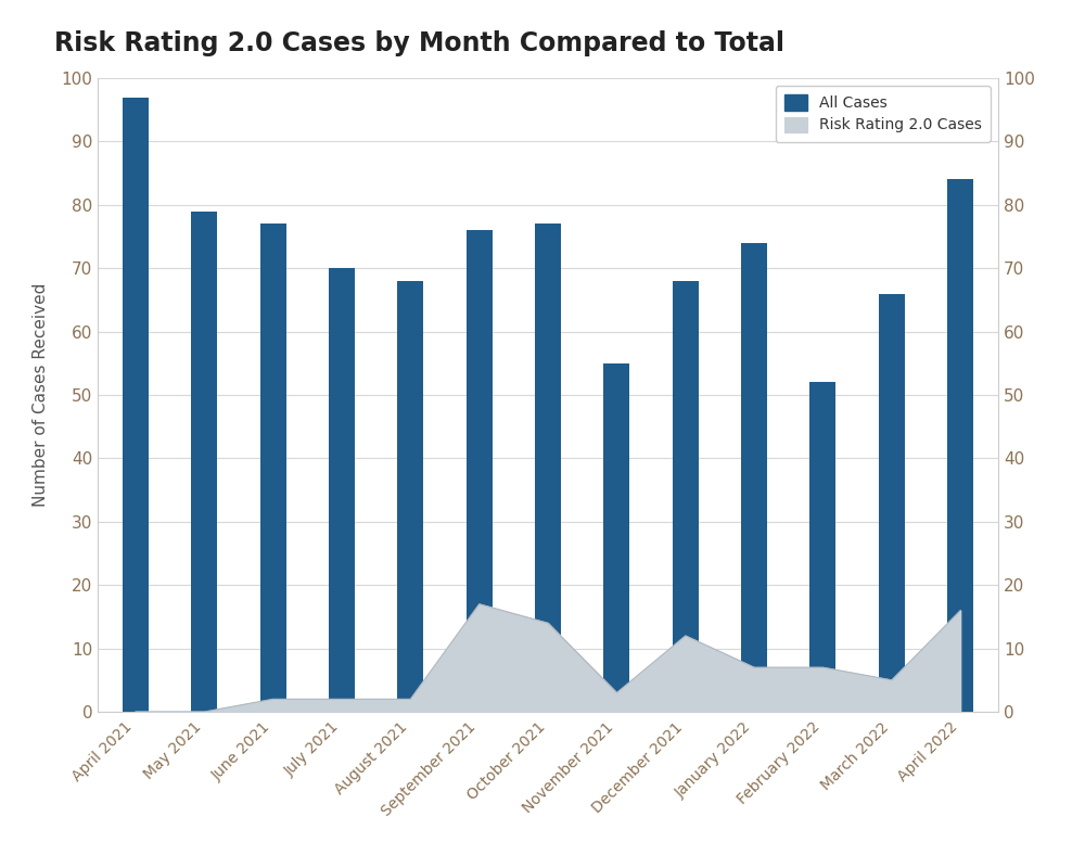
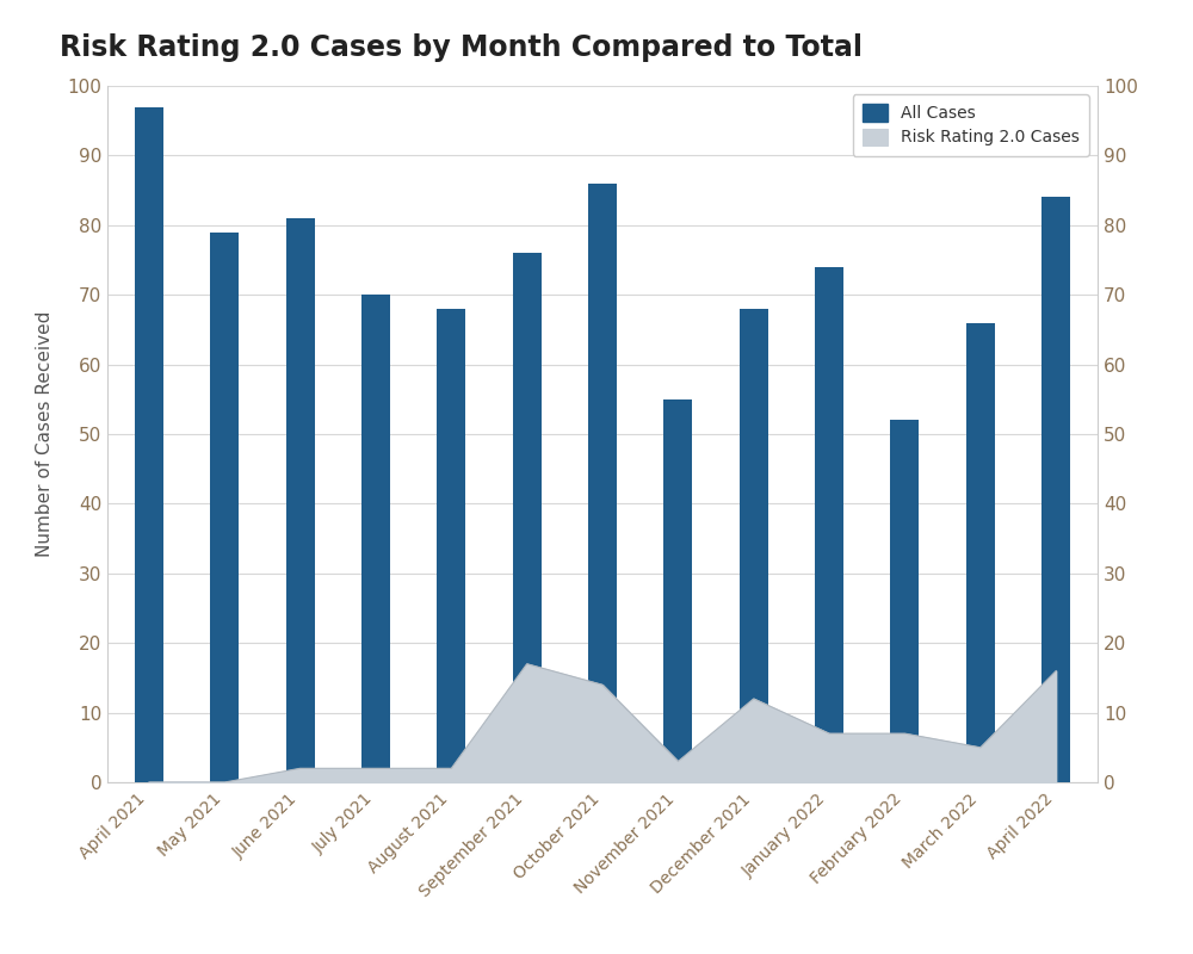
All Cases/June 2021: 77 -> 81
All Cases/October 2021: 77 -> 86
